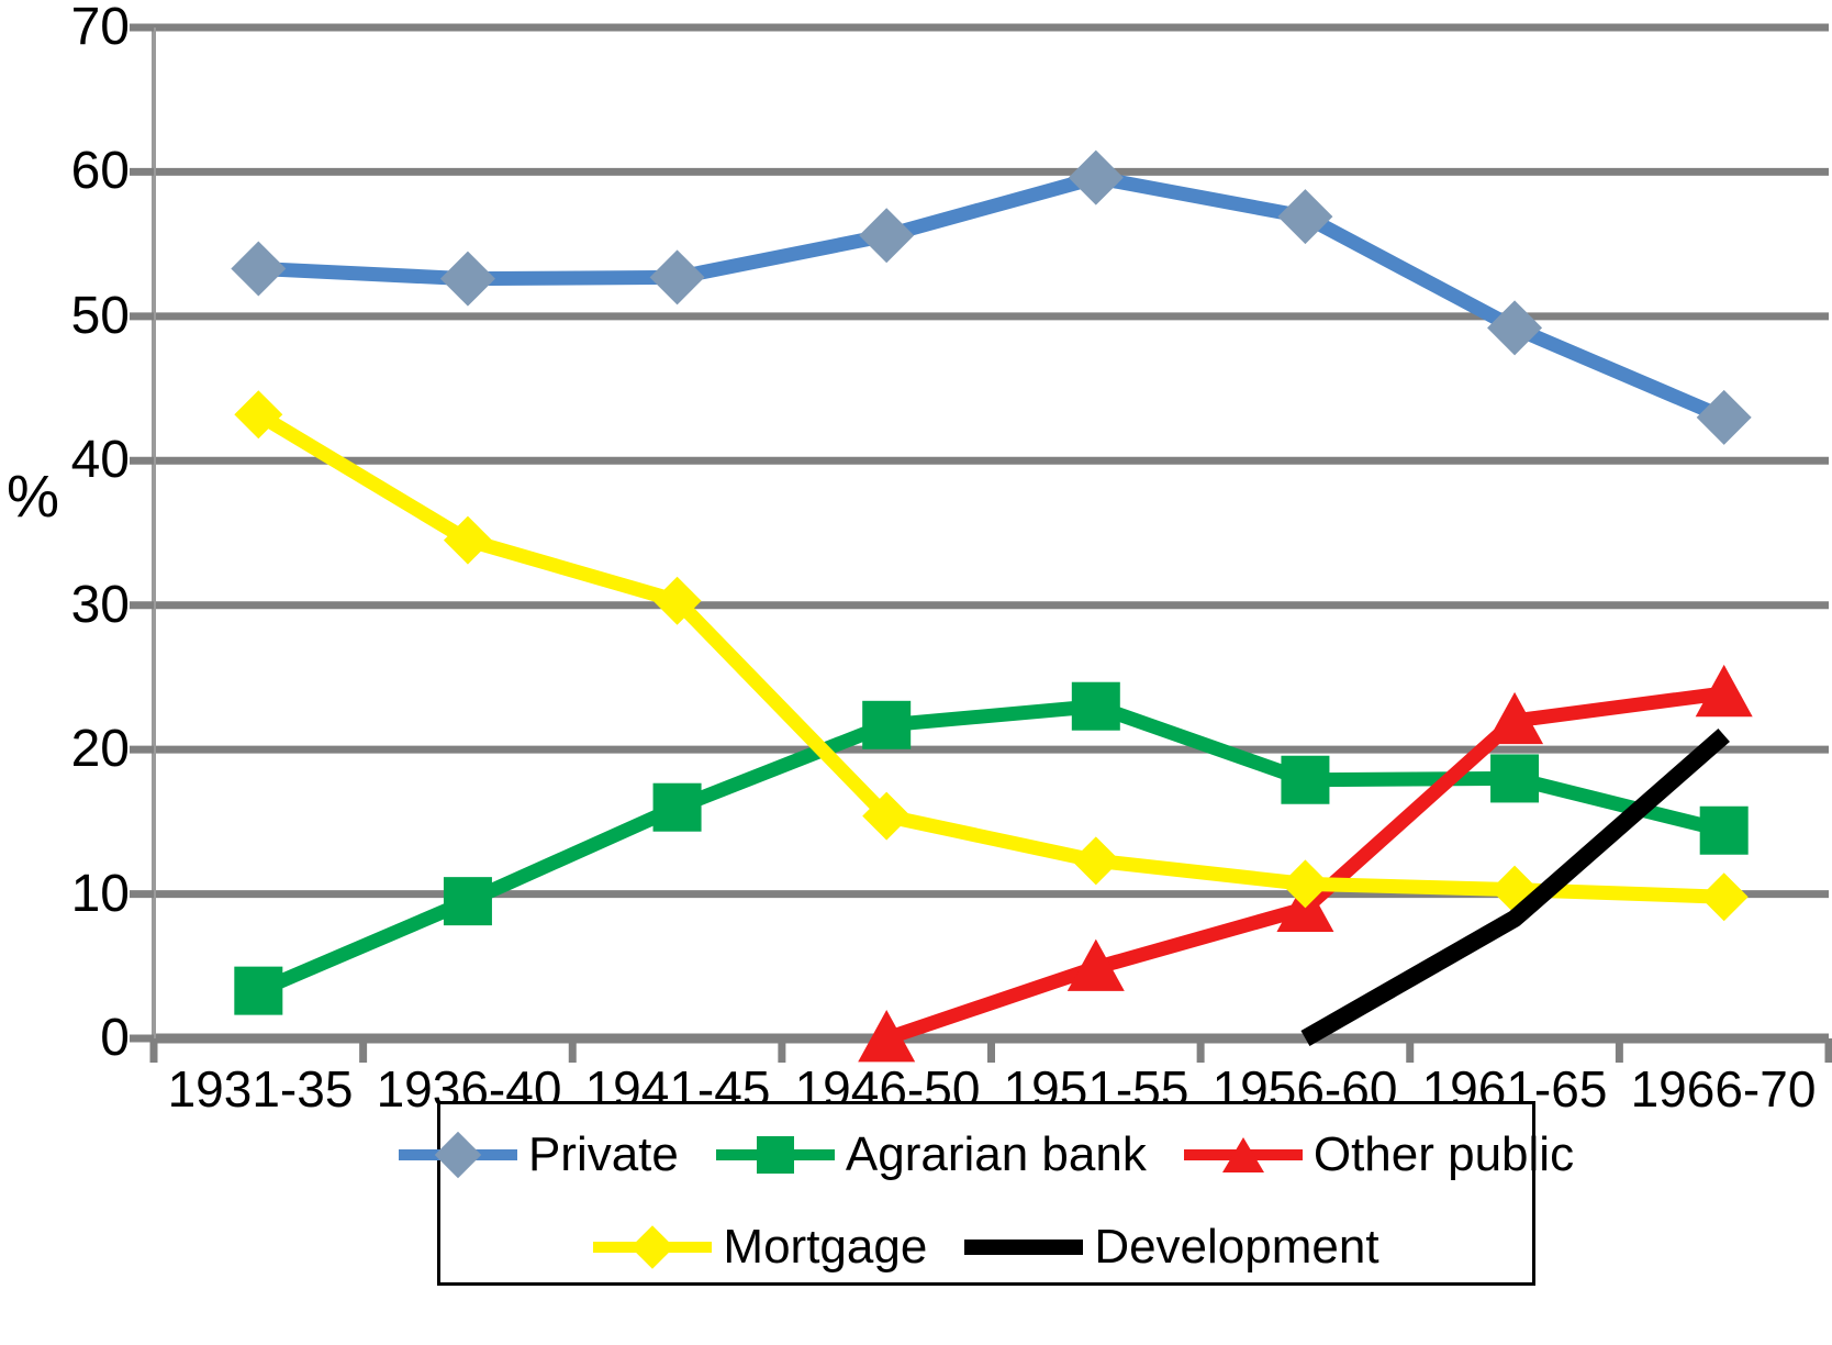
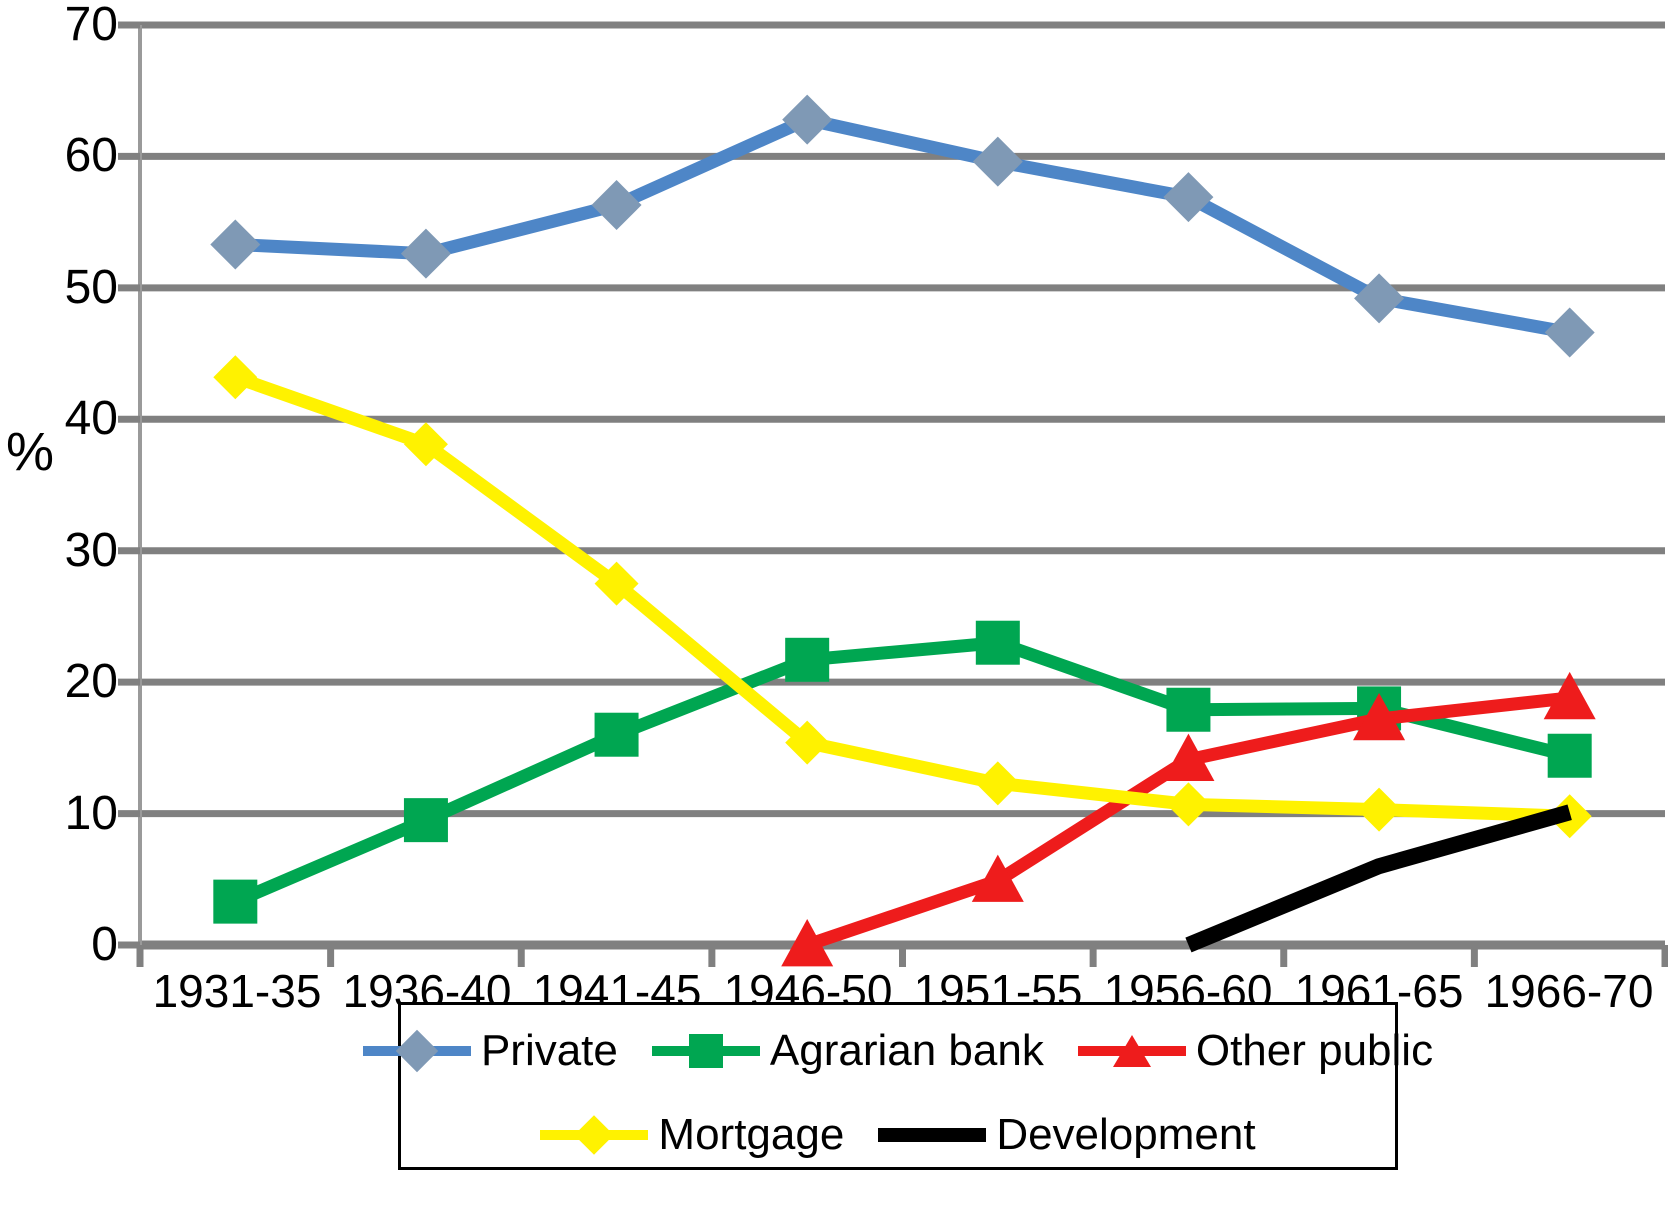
Mortgage/1936-40: 34.5 -> 38.1
Private/1941-45: 52.7 -> 56.3
Mortgage/1941-45: 30.3 -> 27.5
Private/1946-50: 55.6 -> 62.8
Other public/1956-60: 9.0 -> 14.1
Other public/1961-65: 22.0 -> 17.2
Development/1961-65: 8.3 -> 6.0
Private/1966-70: 43.0 -> 46.6
Other public/1966-70: 23.9 -> 18.8
Development/1966-70: 21.0 -> 10.1
